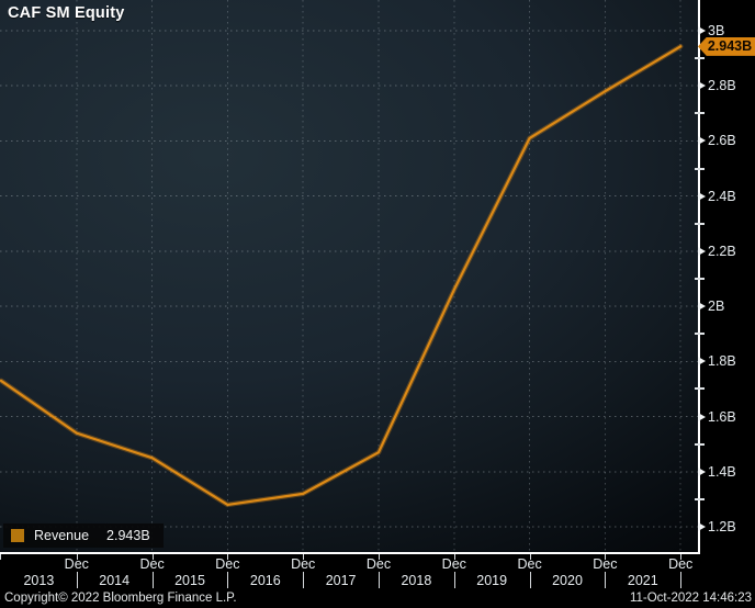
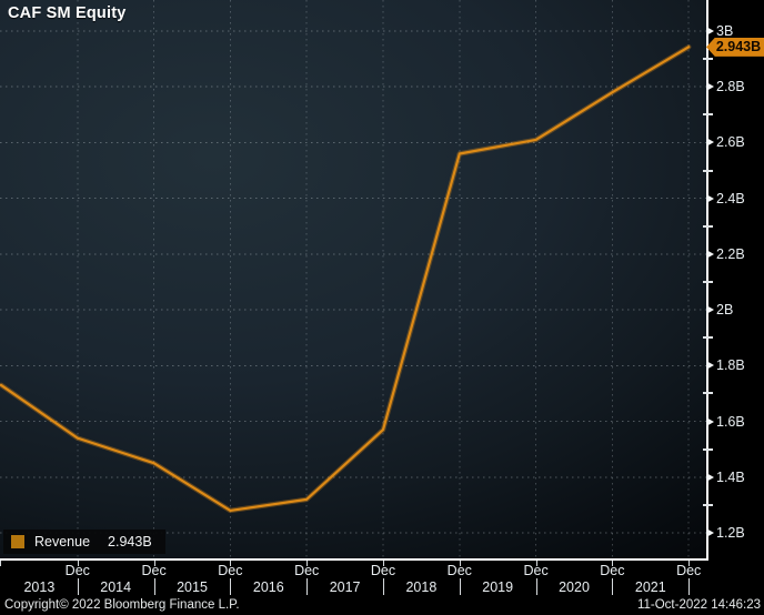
2017: 1.47B -> 1.57B
2018: 2.06B -> 2.56B
